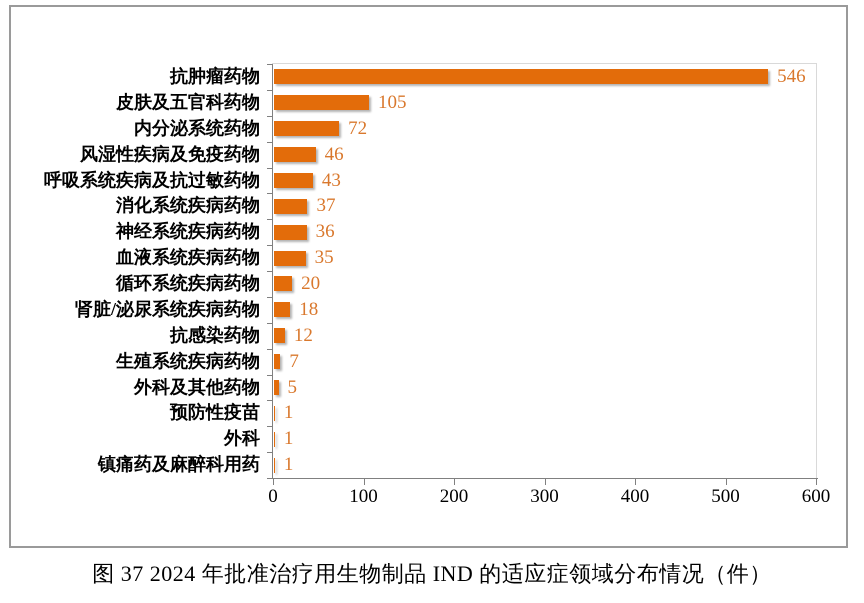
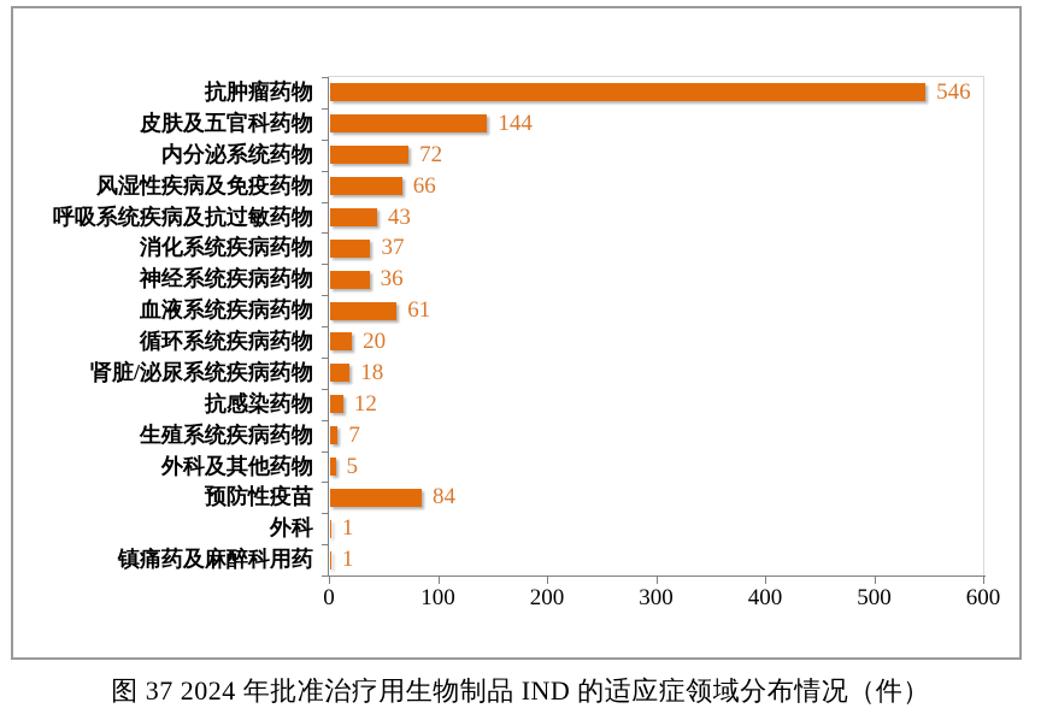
皮肤及五官科药物: 105 -> 144
风湿性疾病及免疫药物: 46 -> 66
血液系统疾病药物: 35 -> 61
预防性疫苗: 1 -> 84
